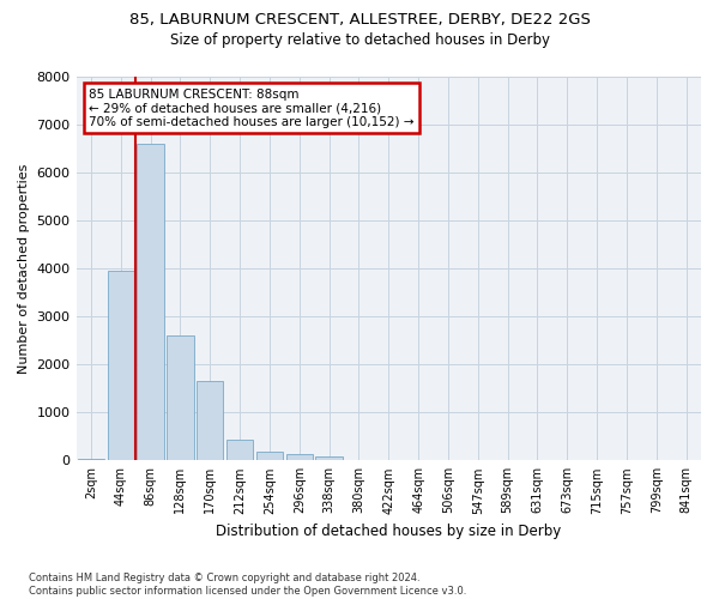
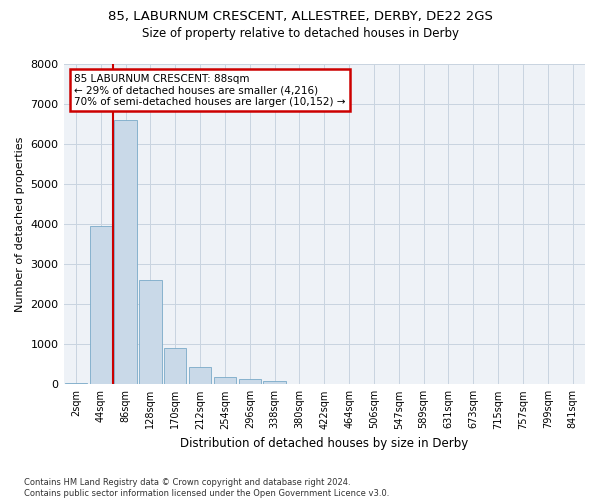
170sqm: 1650 -> 900
